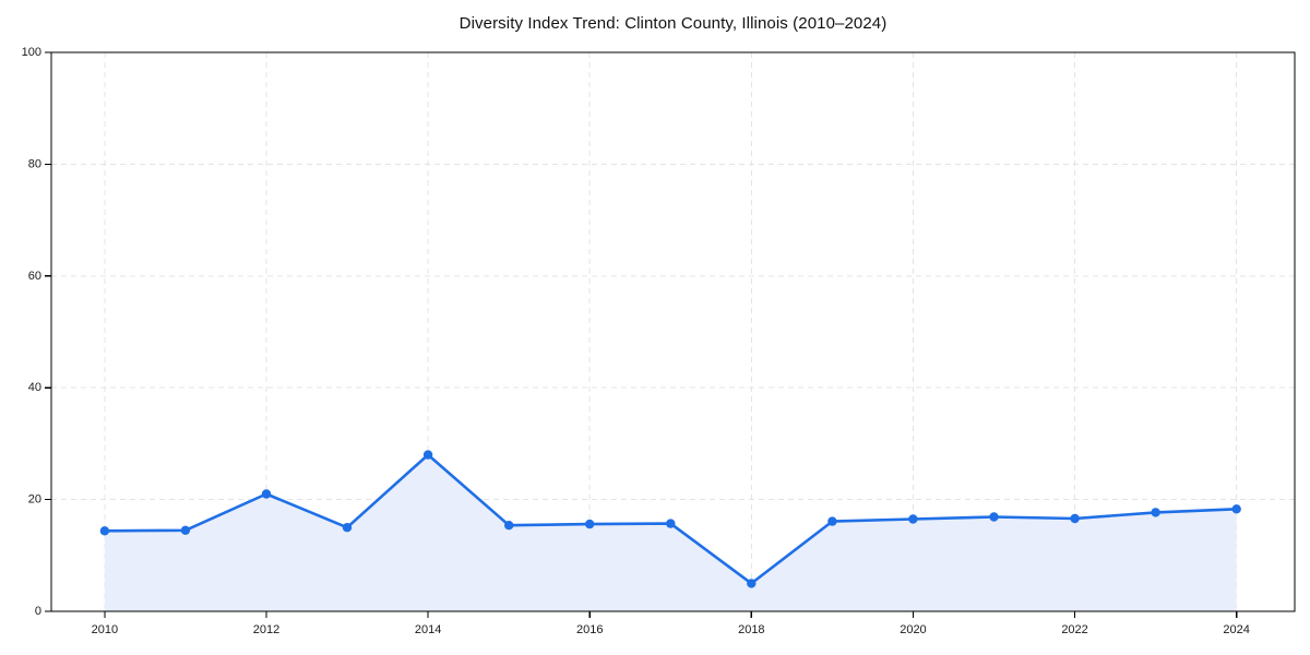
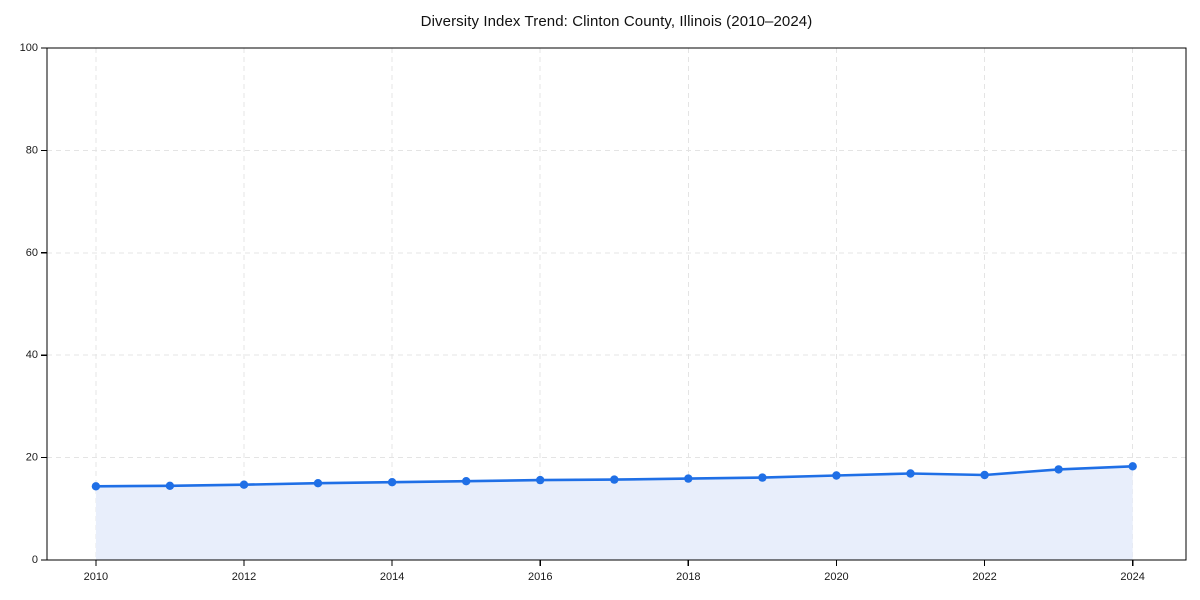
2012: 21 -> 15
2014: 28 -> 15
2018: 5 -> 16
